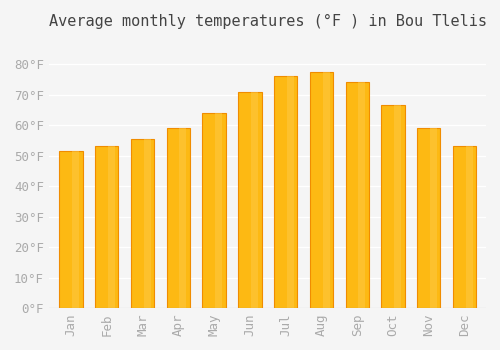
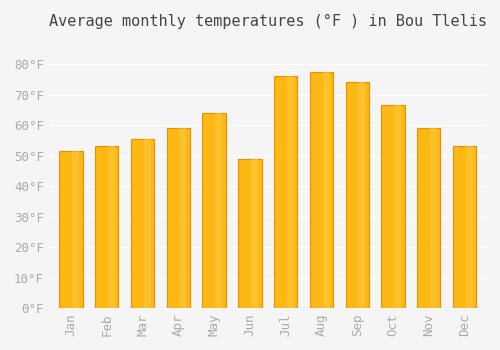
Jun: 71.0°F -> 49.0°F
